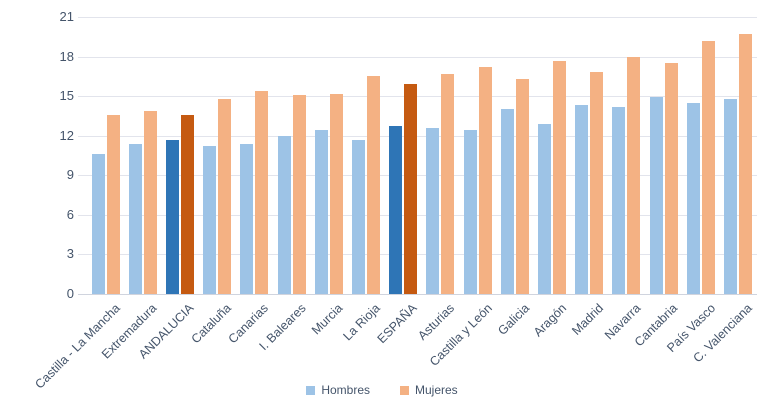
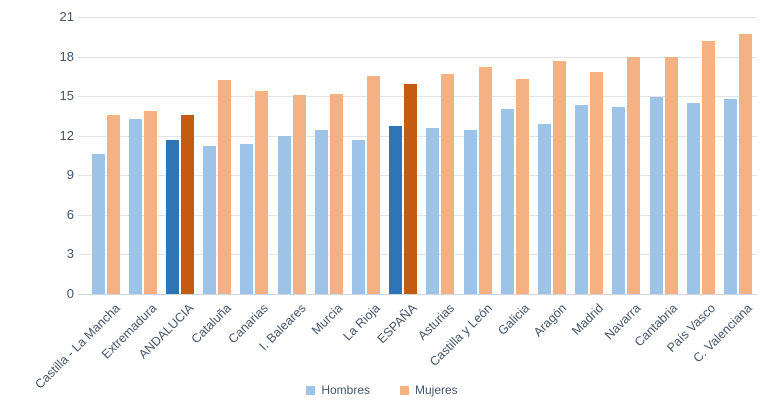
Hombres/Extremadura: 11.4 -> 13.3
Mujeres/Cataluña: 14.8 -> 16.2
Mujeres/Cantabria: 17.5 -> 18.0
